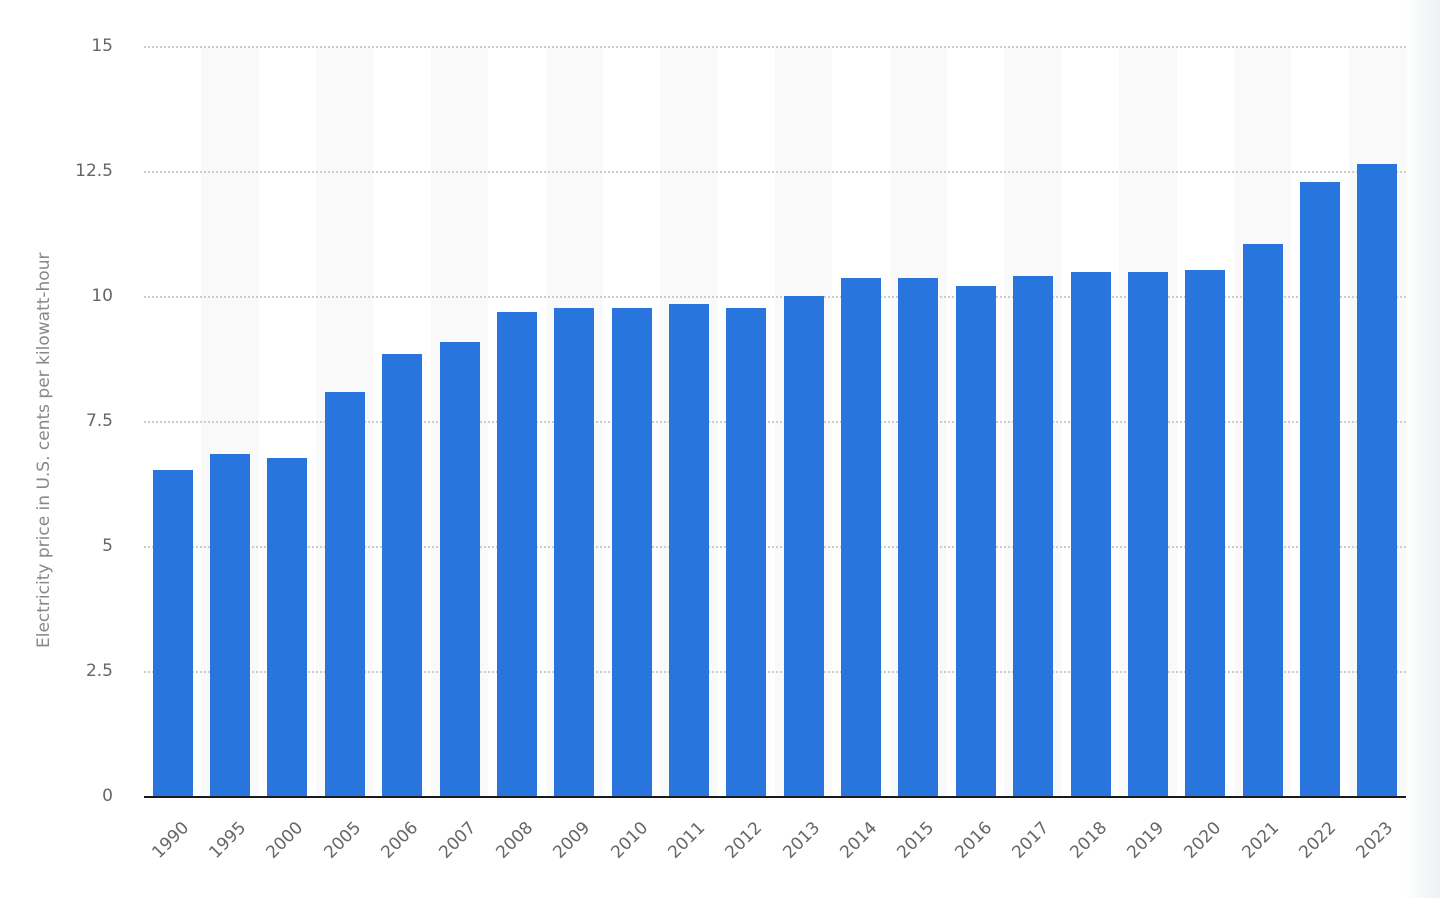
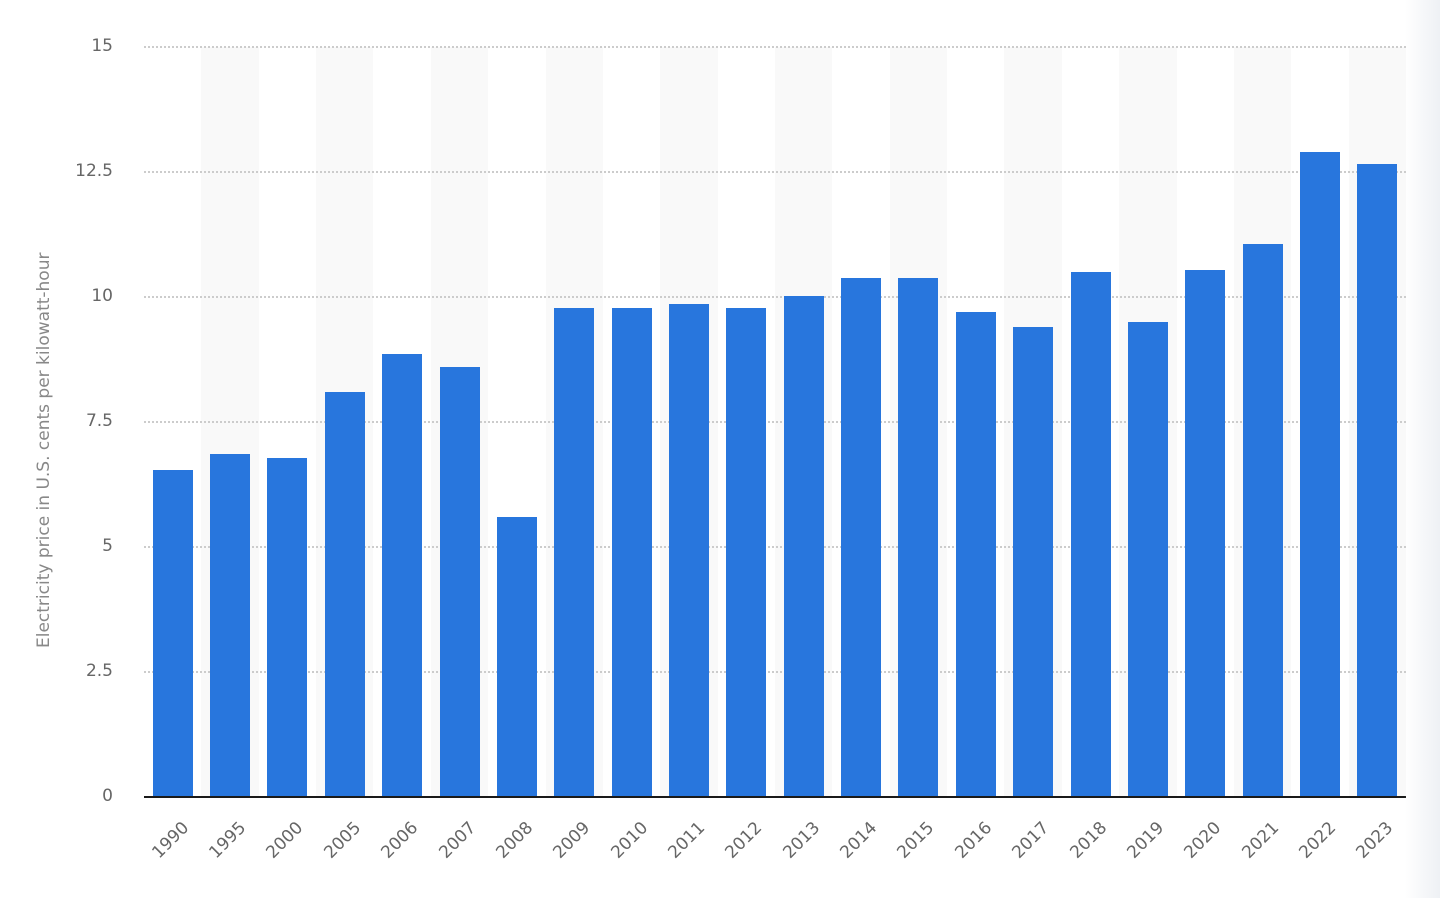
2007: 9.1 -> 8.6
2008: 9.7 -> 5.6
2016: 10.2 -> 9.7
2017: 10.4 -> 9.4
2019: 10.5 -> 9.5
2022: 12.3 -> 12.9
